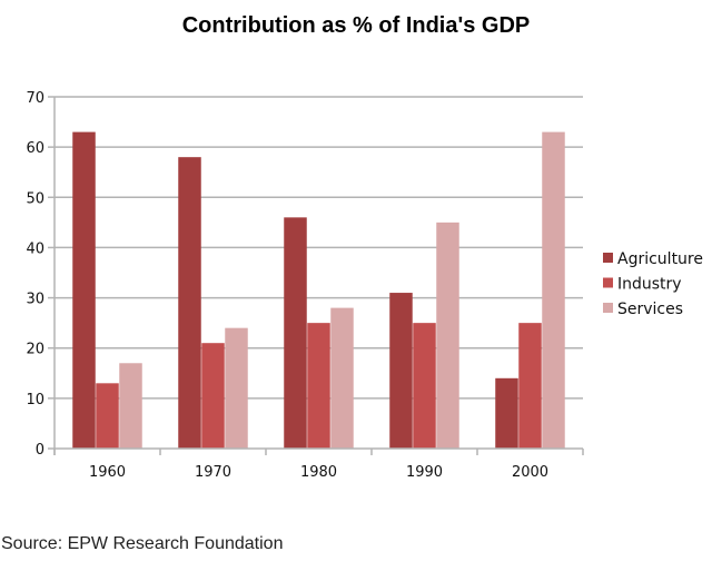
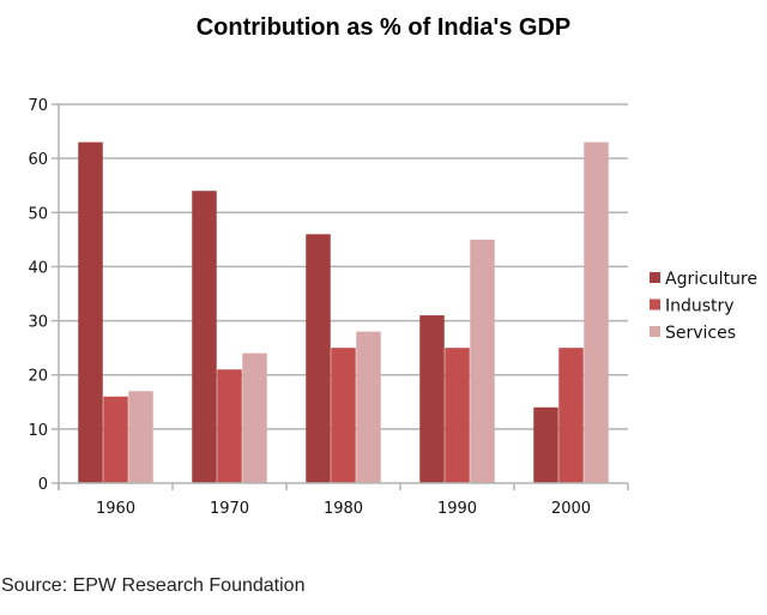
Industry/1960: 13 -> 16
Agriculture/1970: 58 -> 54
